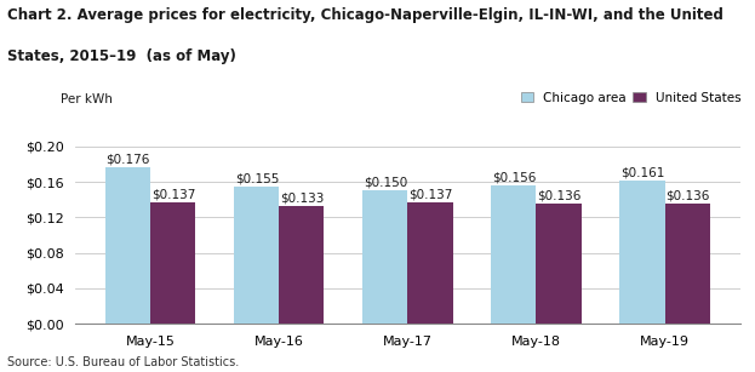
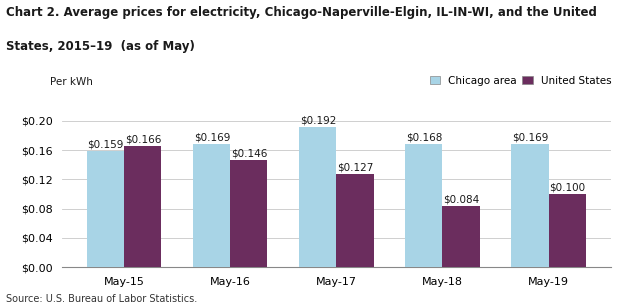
Chicago area/May-15: $0.176 -> $0.159
United States/May-15: $0.137 -> $0.166
Chicago area/May-16: $0.155 -> $0.169
United States/May-16: $0.133 -> $0.146
Chicago area/May-17: $0.150 -> $0.192
United States/May-17: $0.137 -> $0.127
Chicago area/May-18: $0.156 -> $0.168
United States/May-18: $0.136 -> $0.084
Chicago area/May-19: $0.161 -> $0.169
United States/May-19: $0.136 -> $0.100
